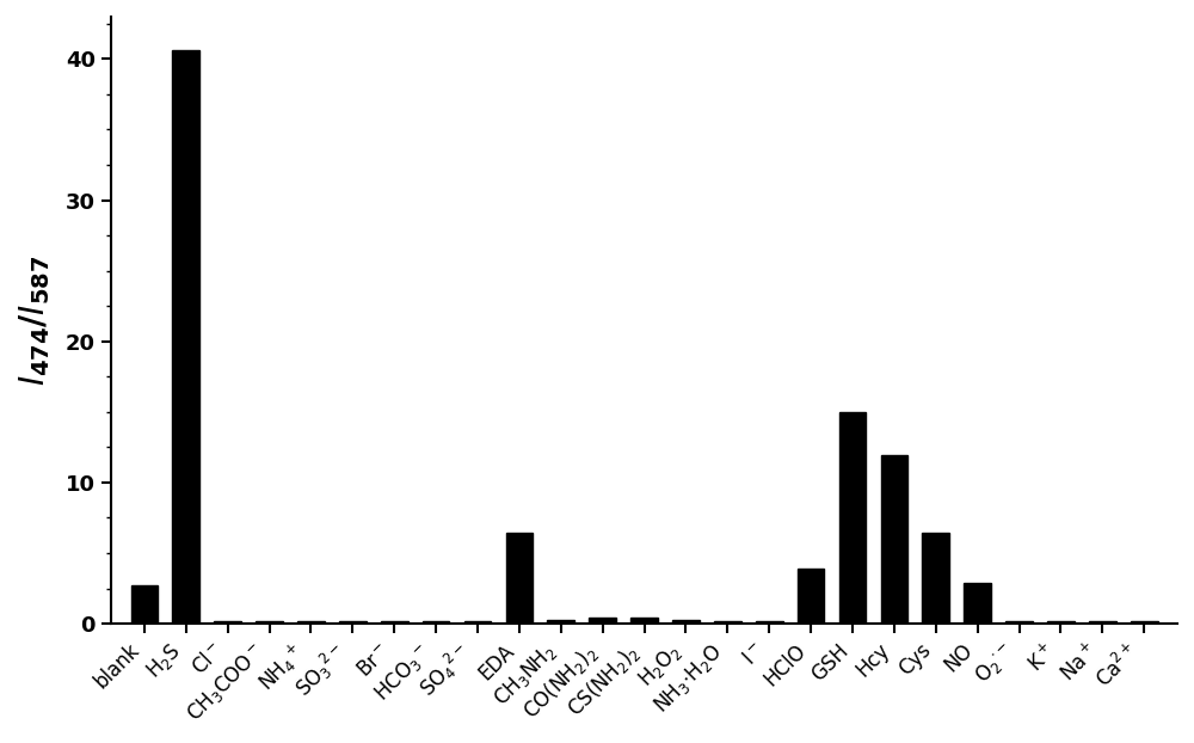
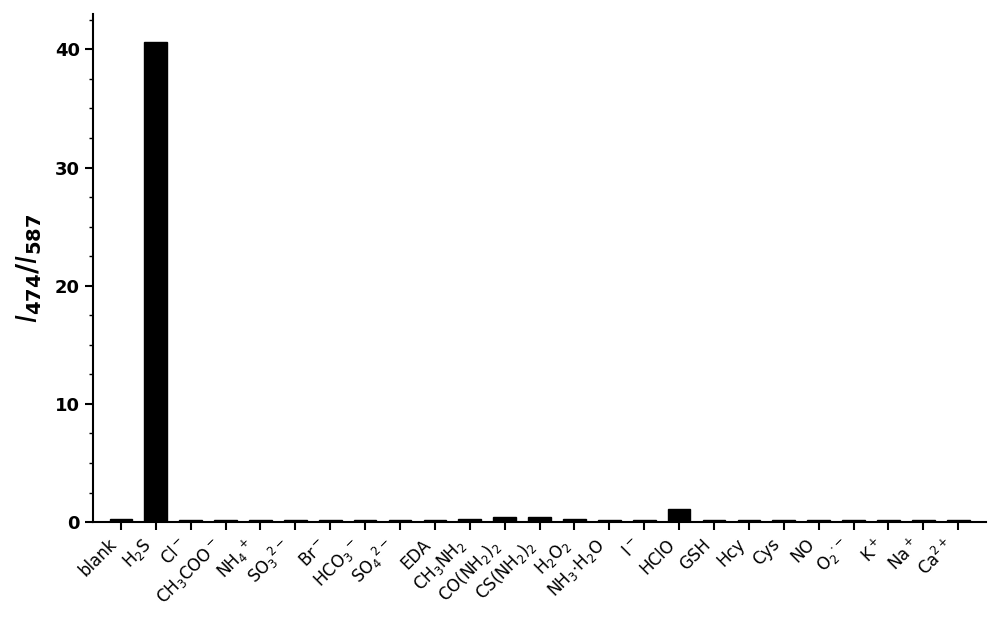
blank: 2.7 -> 0.3
EDA: 6.4 -> 0.2
HClO: 3.9 -> 1.1
GSH: 15.0 -> 0.2
Hcy: 11.9 -> 0.2
Cys: 6.4 -> 0.2
NO: 2.9 -> 0.2
